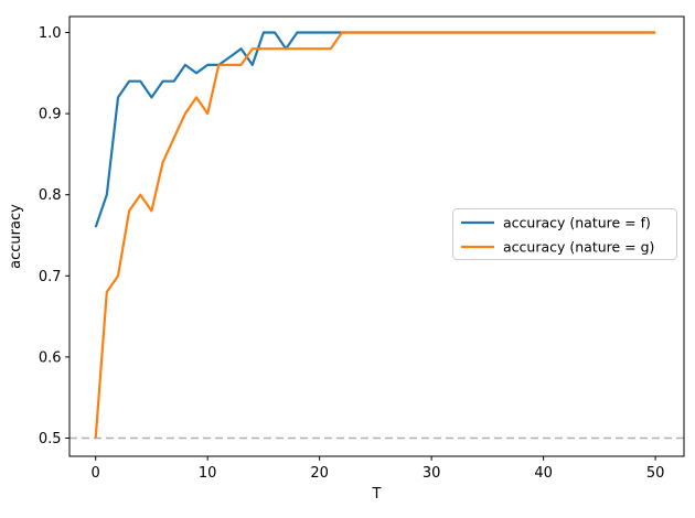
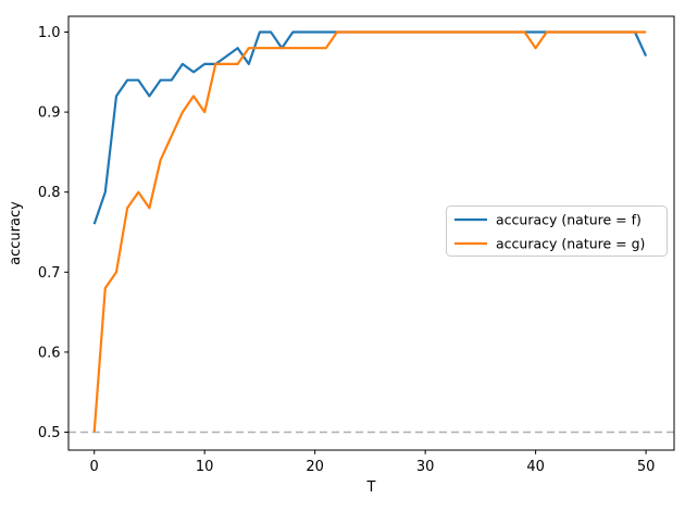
accuracy (nature = g)/40: 1.00 -> 0.98
accuracy (nature = f)/50: 1.00 -> 0.97
